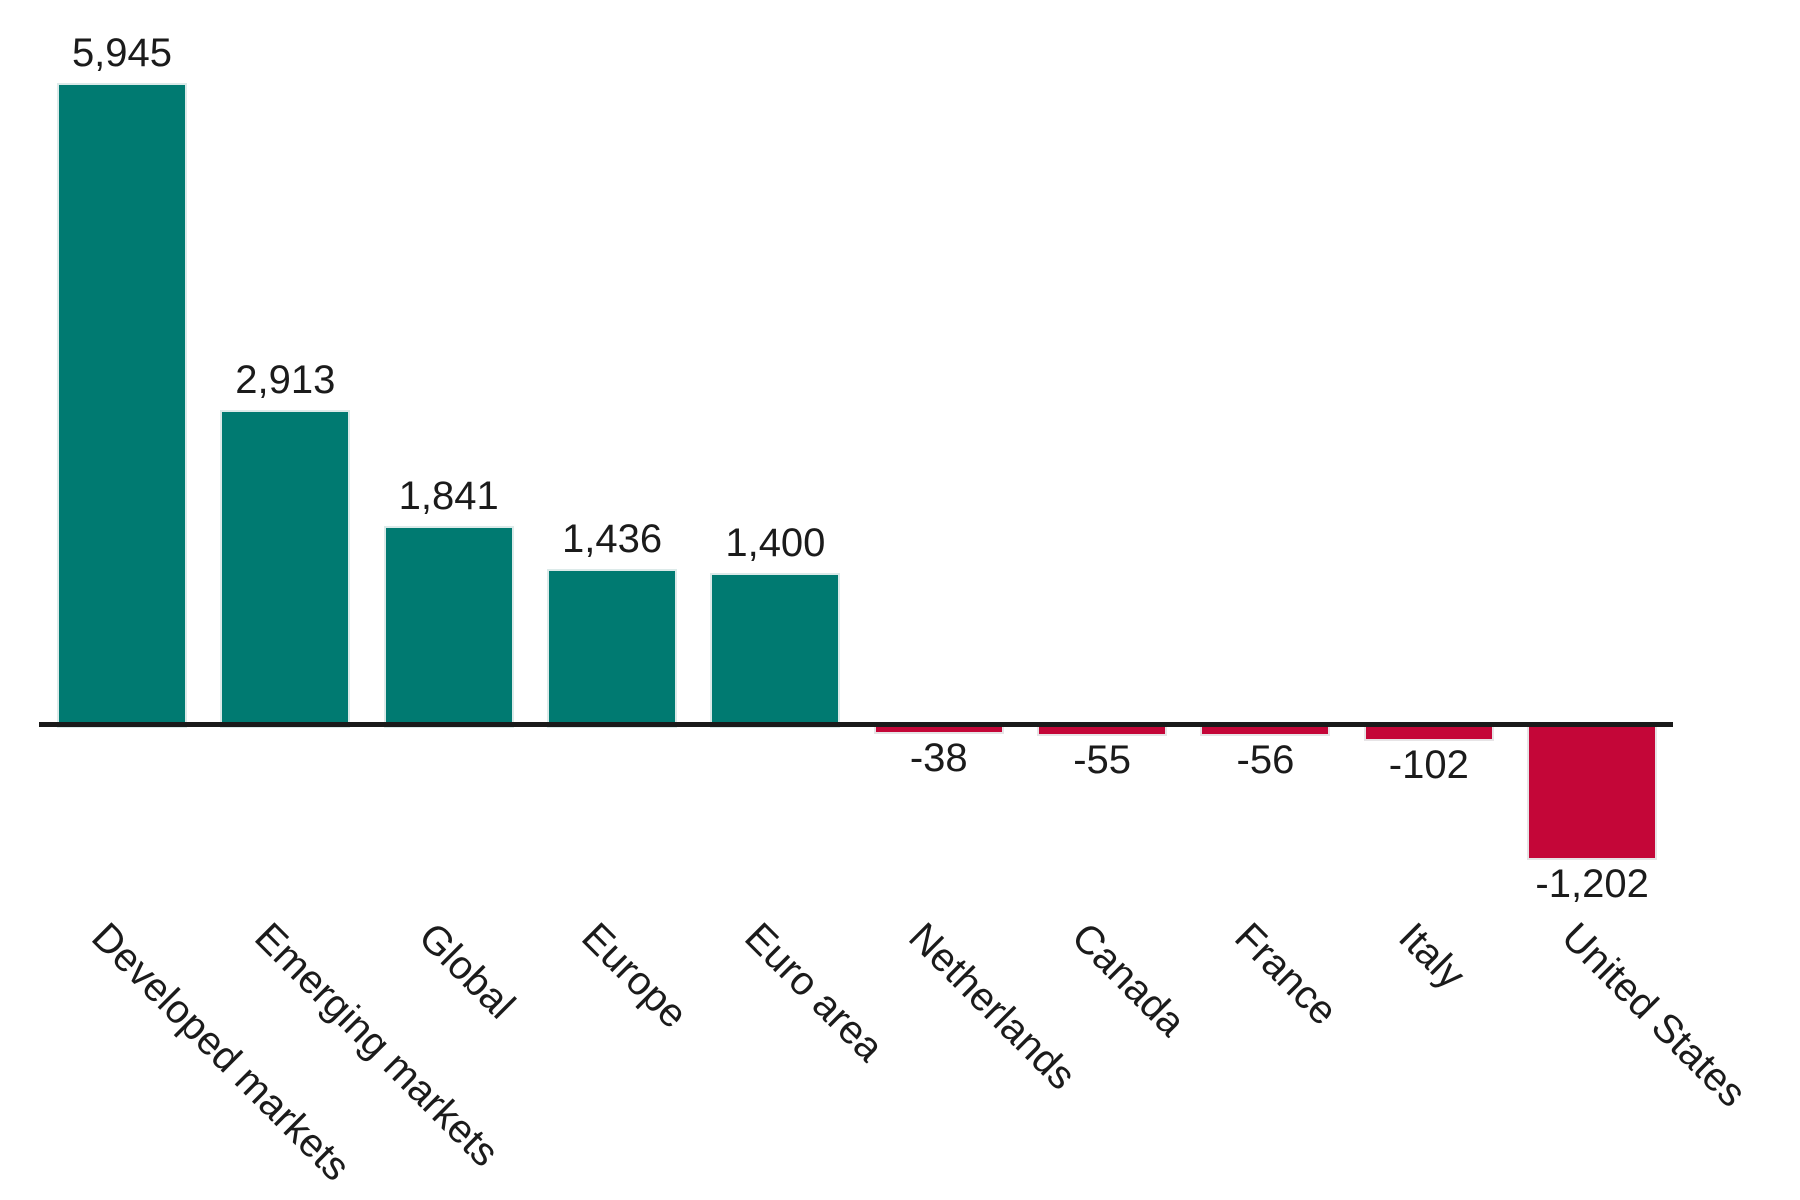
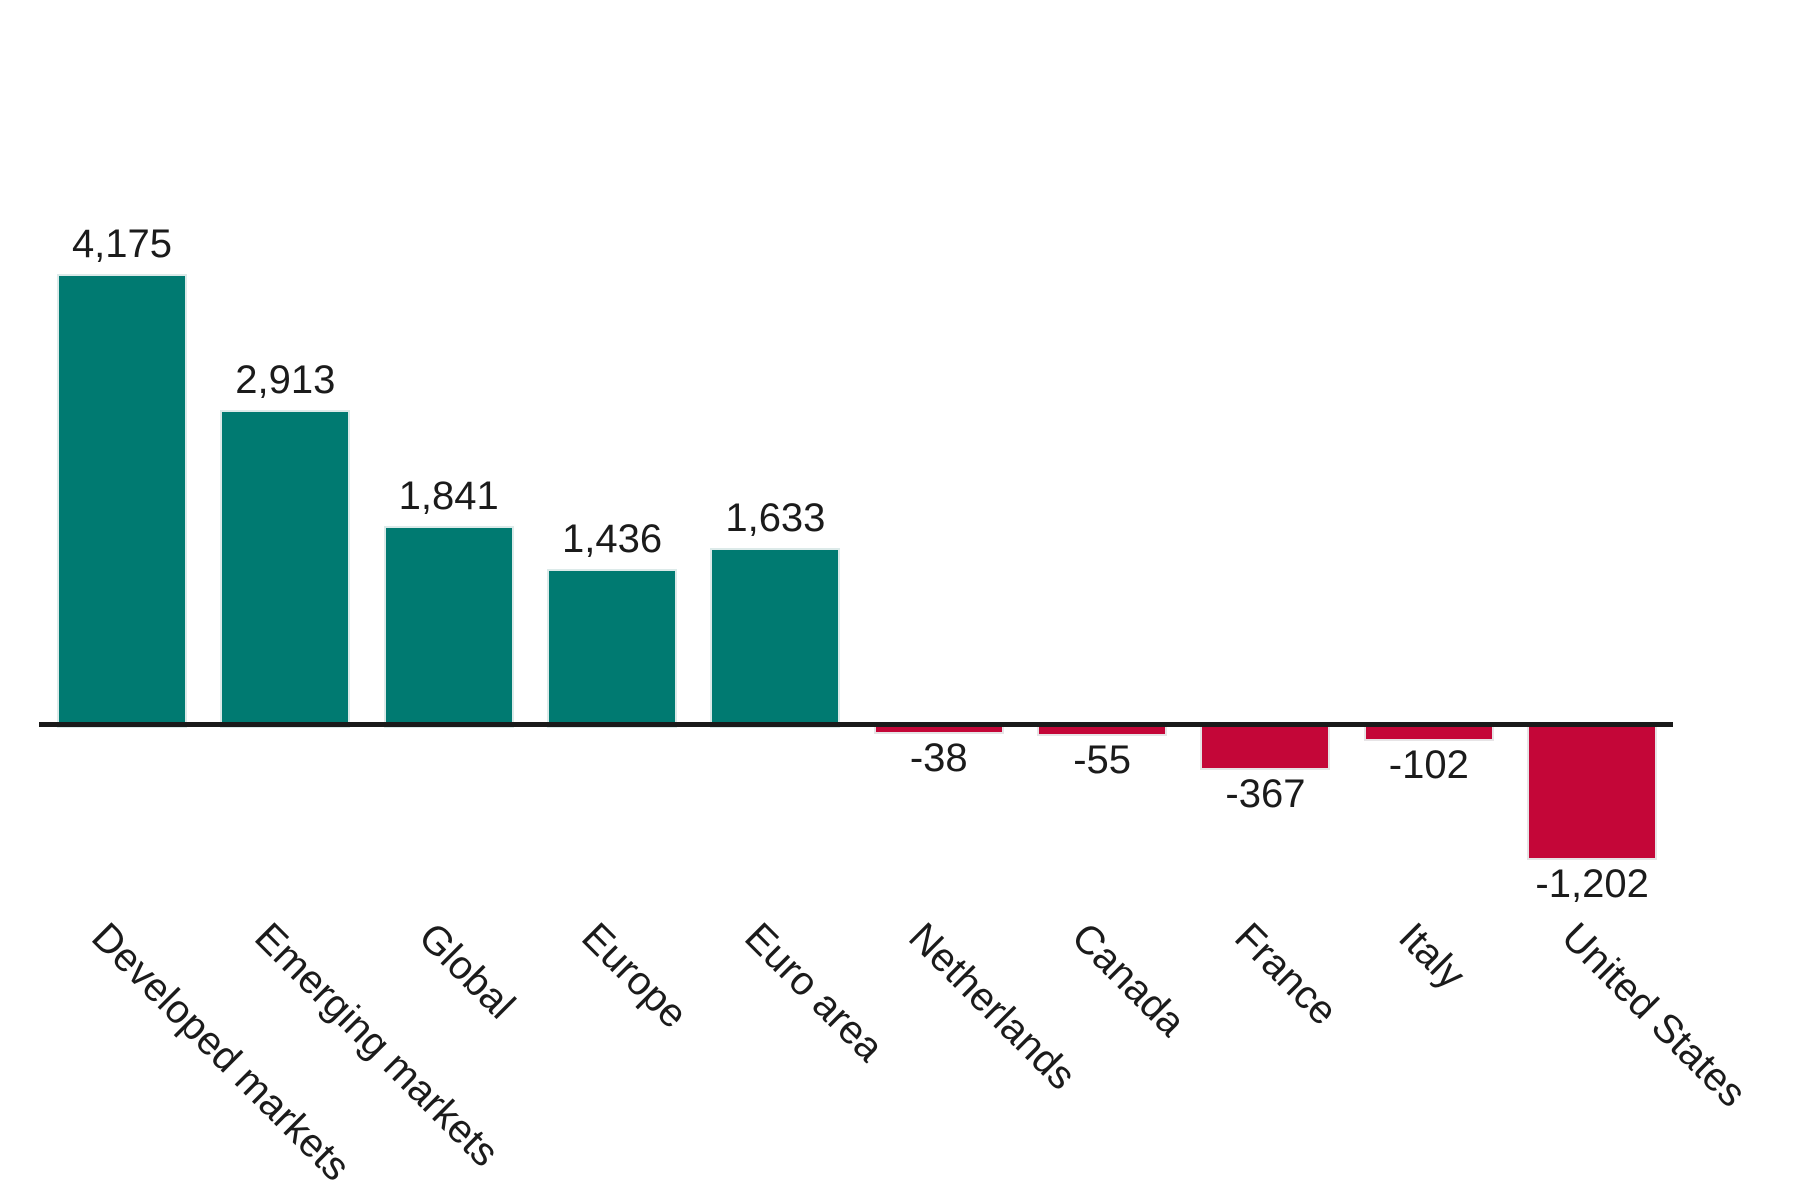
Developed markets: 5,945 -> 4,175
Euro area: 1,400 -> 1,633
France: -56 -> -367
